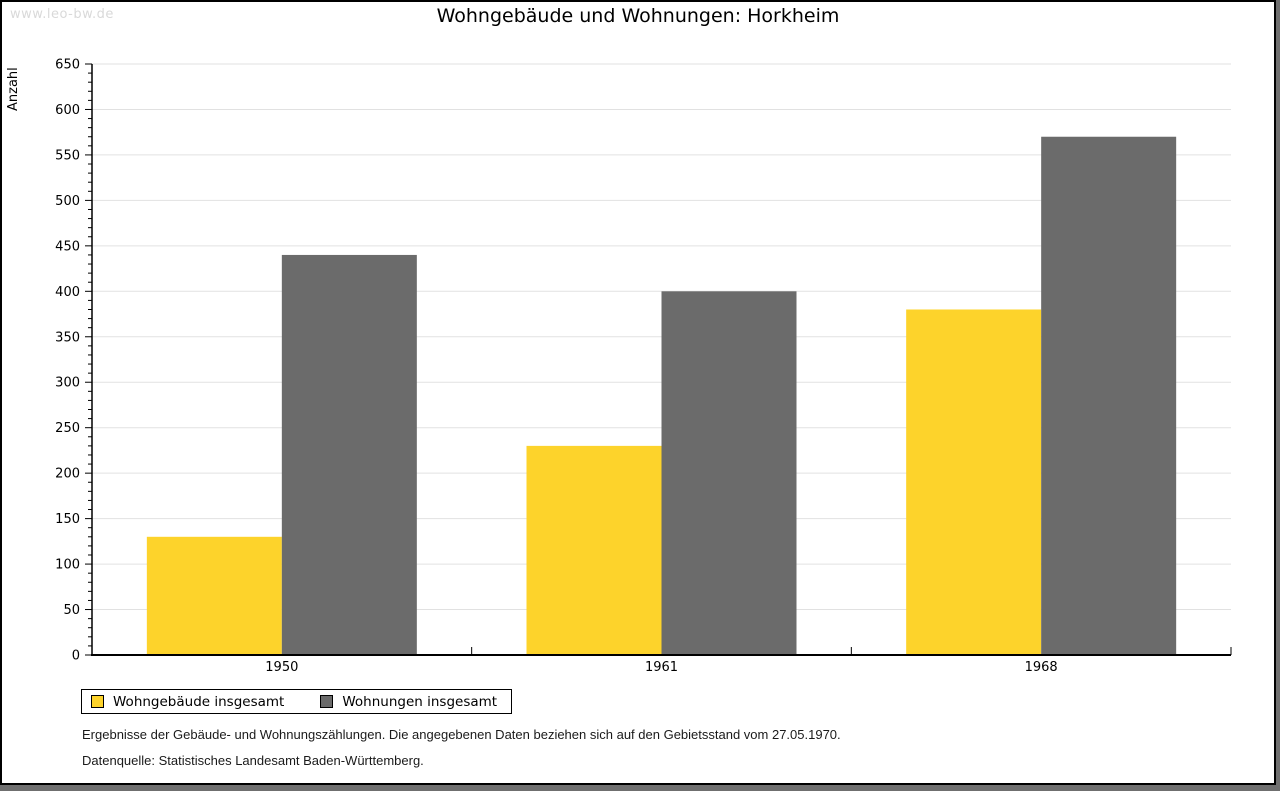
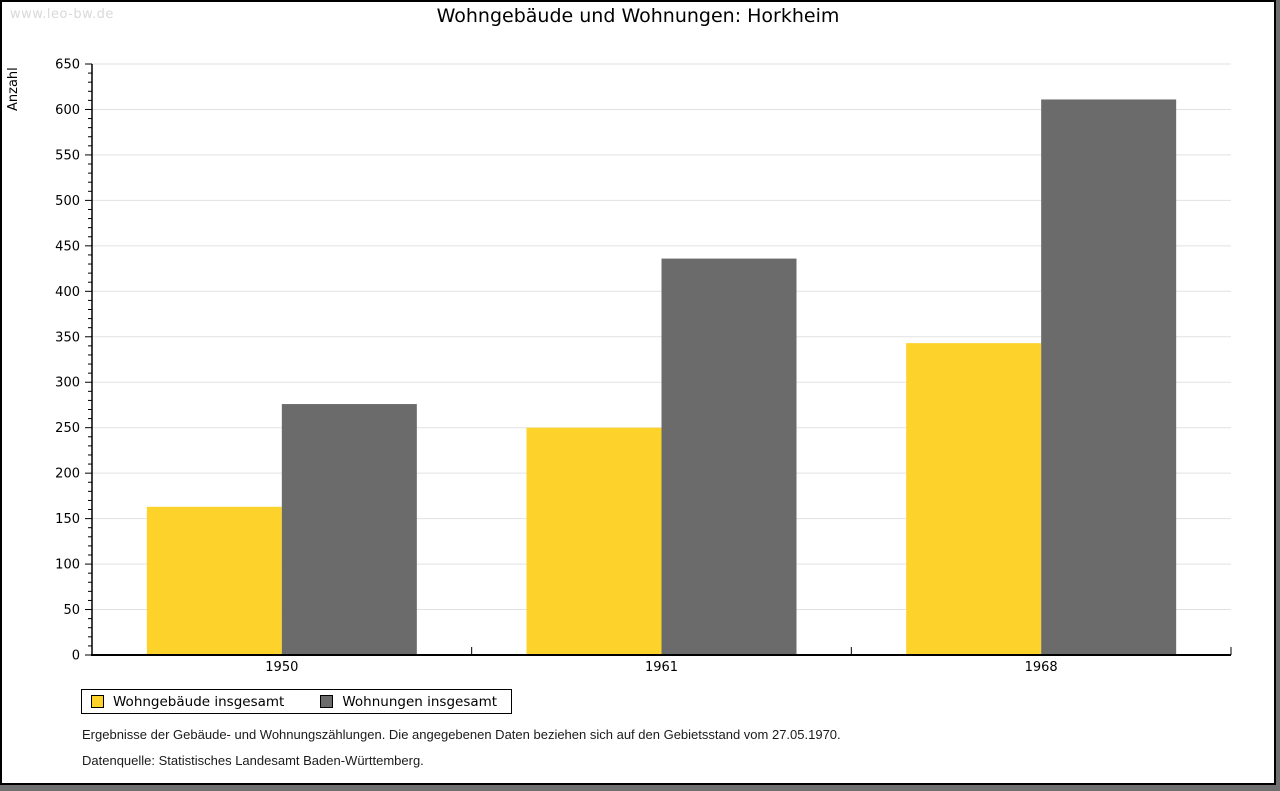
Wohngebäude insgesamt/1950: 130 -> 160
Wohnungen insgesamt/1950: 440 -> 280
Wohngebäude insgesamt/1961: 230 -> 250
Wohnungen insgesamt/1961: 400 -> 440
Wohngebäude insgesamt/1968: 380 -> 340
Wohnungen insgesamt/1968: 570 -> 610
